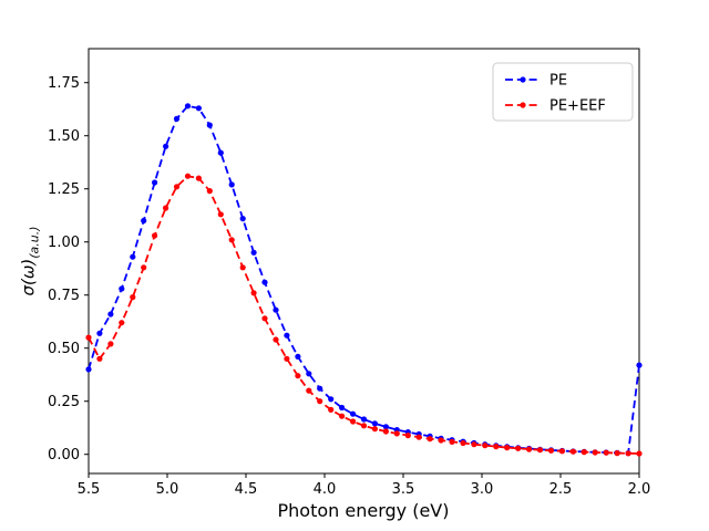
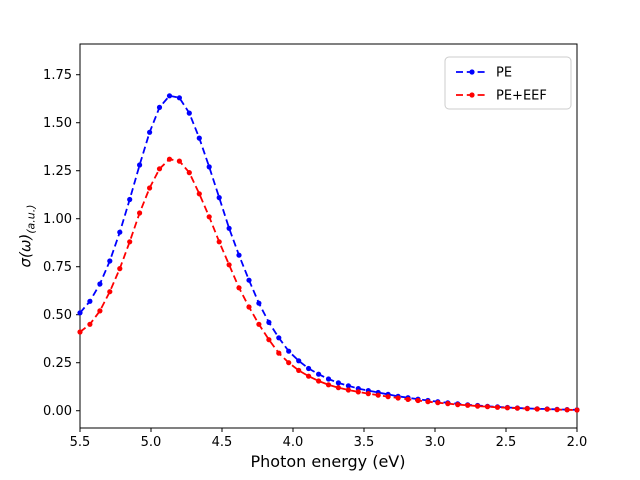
PE/5.5: 0.40 -> 0.51
PE+EEF/5.5: 0.55 -> 0.41
PE/2.0: 0.42 -> 0.01
